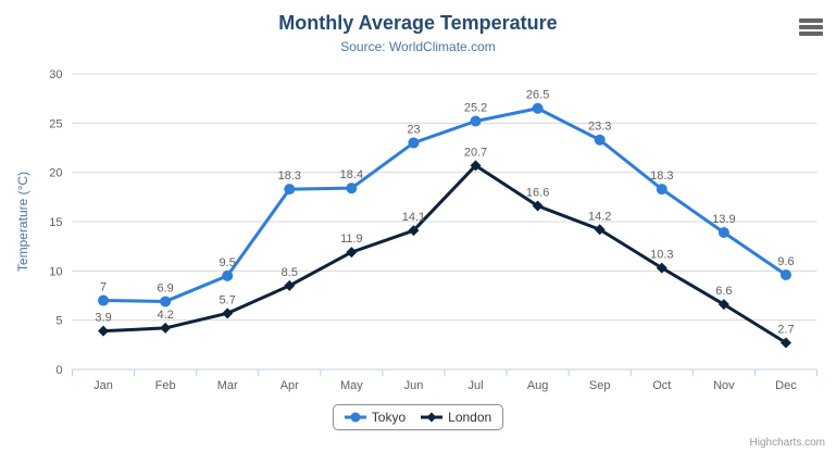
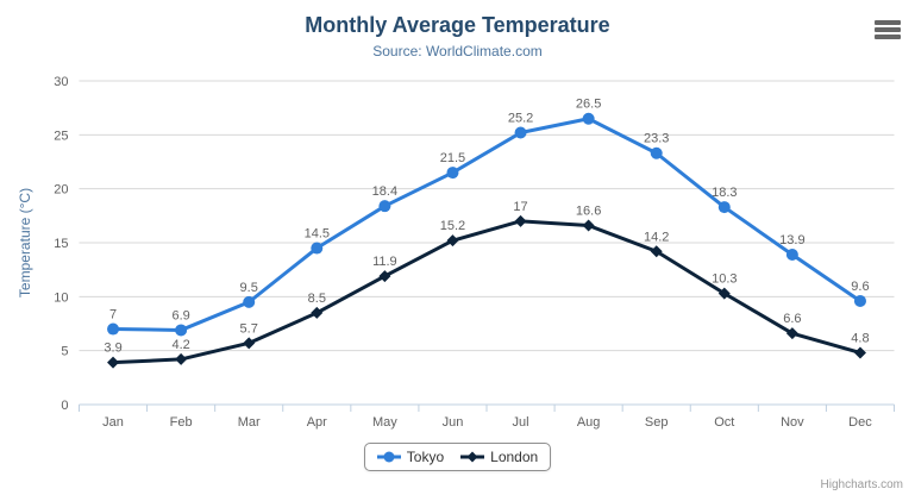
Tokyo/Apr: 18.3 -> 14.5
Tokyo/Jun: 23 -> 21.5
London/Jun: 14.1 -> 15.2
London/Jul: 20.7 -> 17
London/Dec: 2.7 -> 4.8
